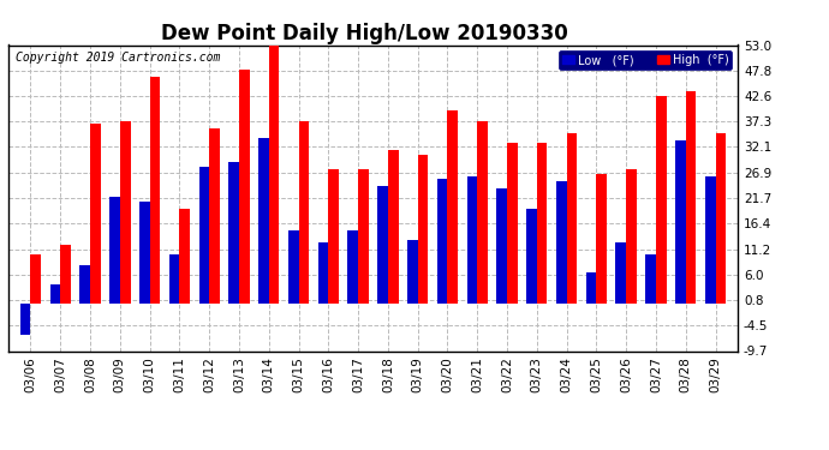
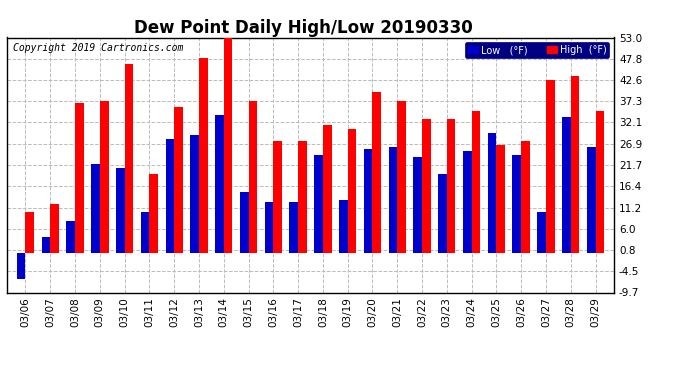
Low (°F)/03/17: 15.0 -> 12.5
Low (°F)/03/25: 6.5 -> 29.5
Low (°F)/03/26: 12.5 -> 24.0
